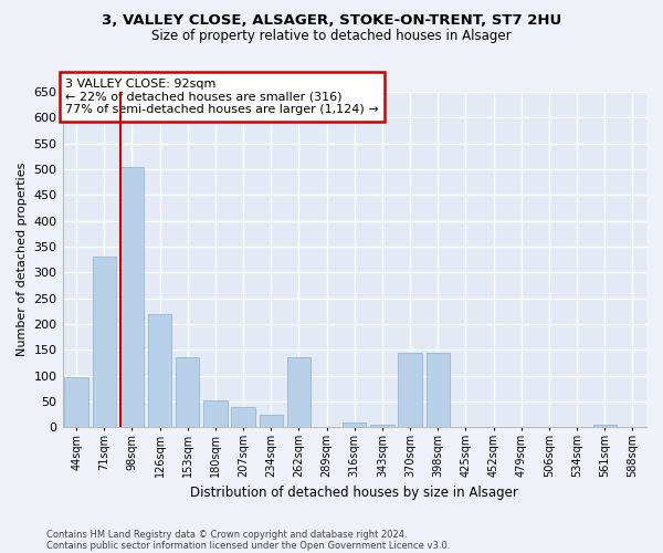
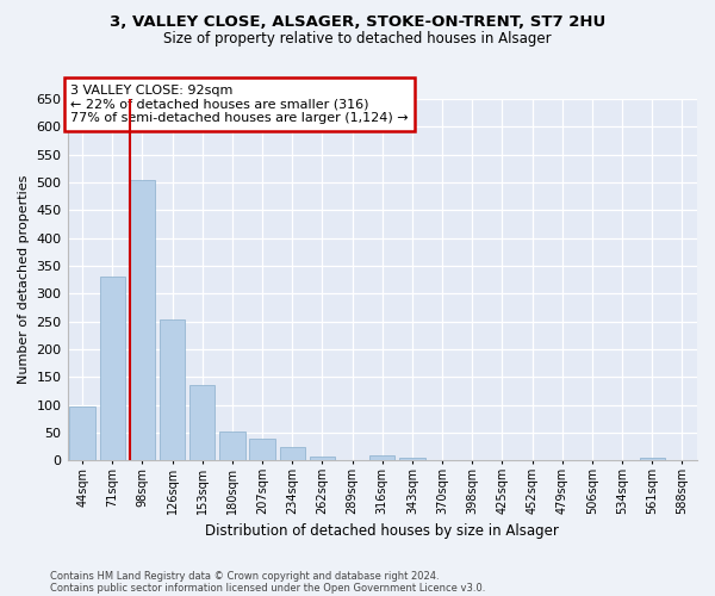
126sqm: 220 -> 253
262sqm: 135 -> 8
370sqm: 145 -> 1
398sqm: 145 -> 1
